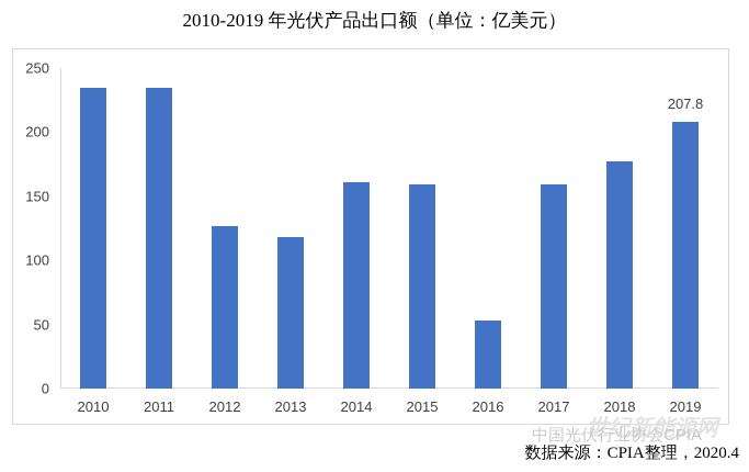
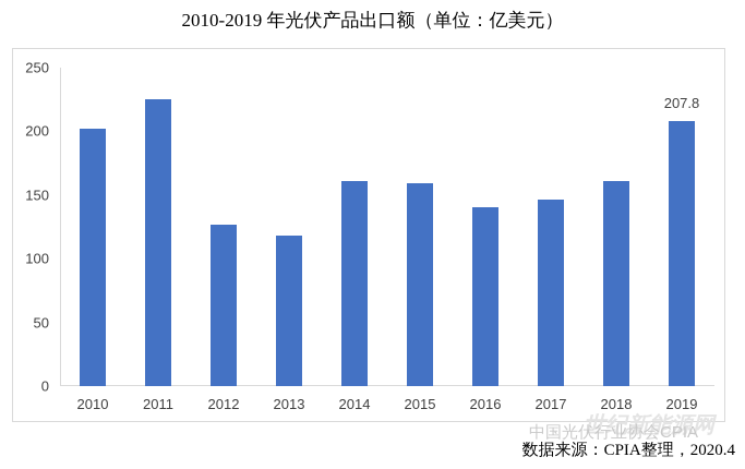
2010: 235 -> 202
2011: 235 -> 225
2016: 53 -> 140
2017: 159 -> 146
2018: 177 -> 161
